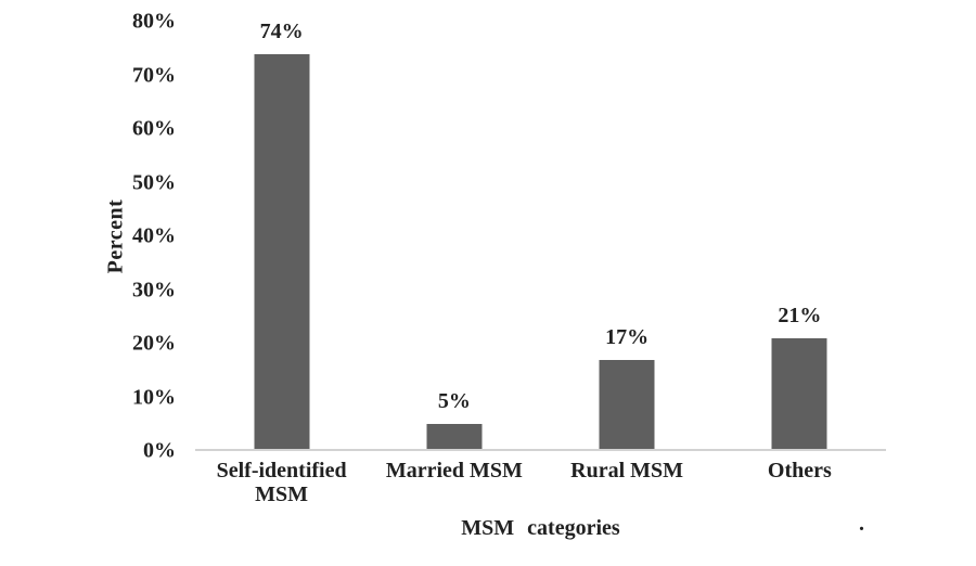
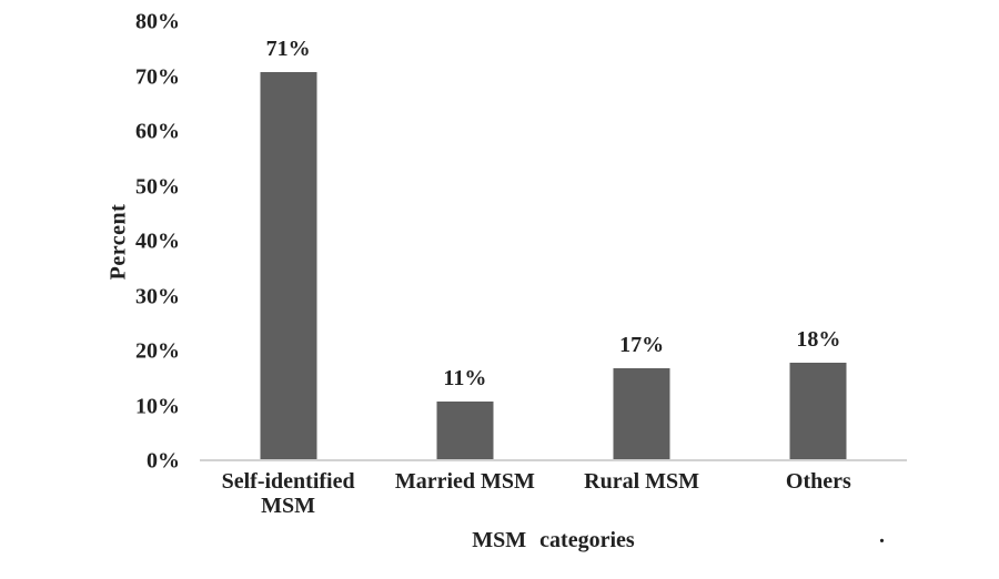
Self-identified MSM: 74% -> 71%
Married MSM: 5% -> 11%
Others: 21% -> 18%
